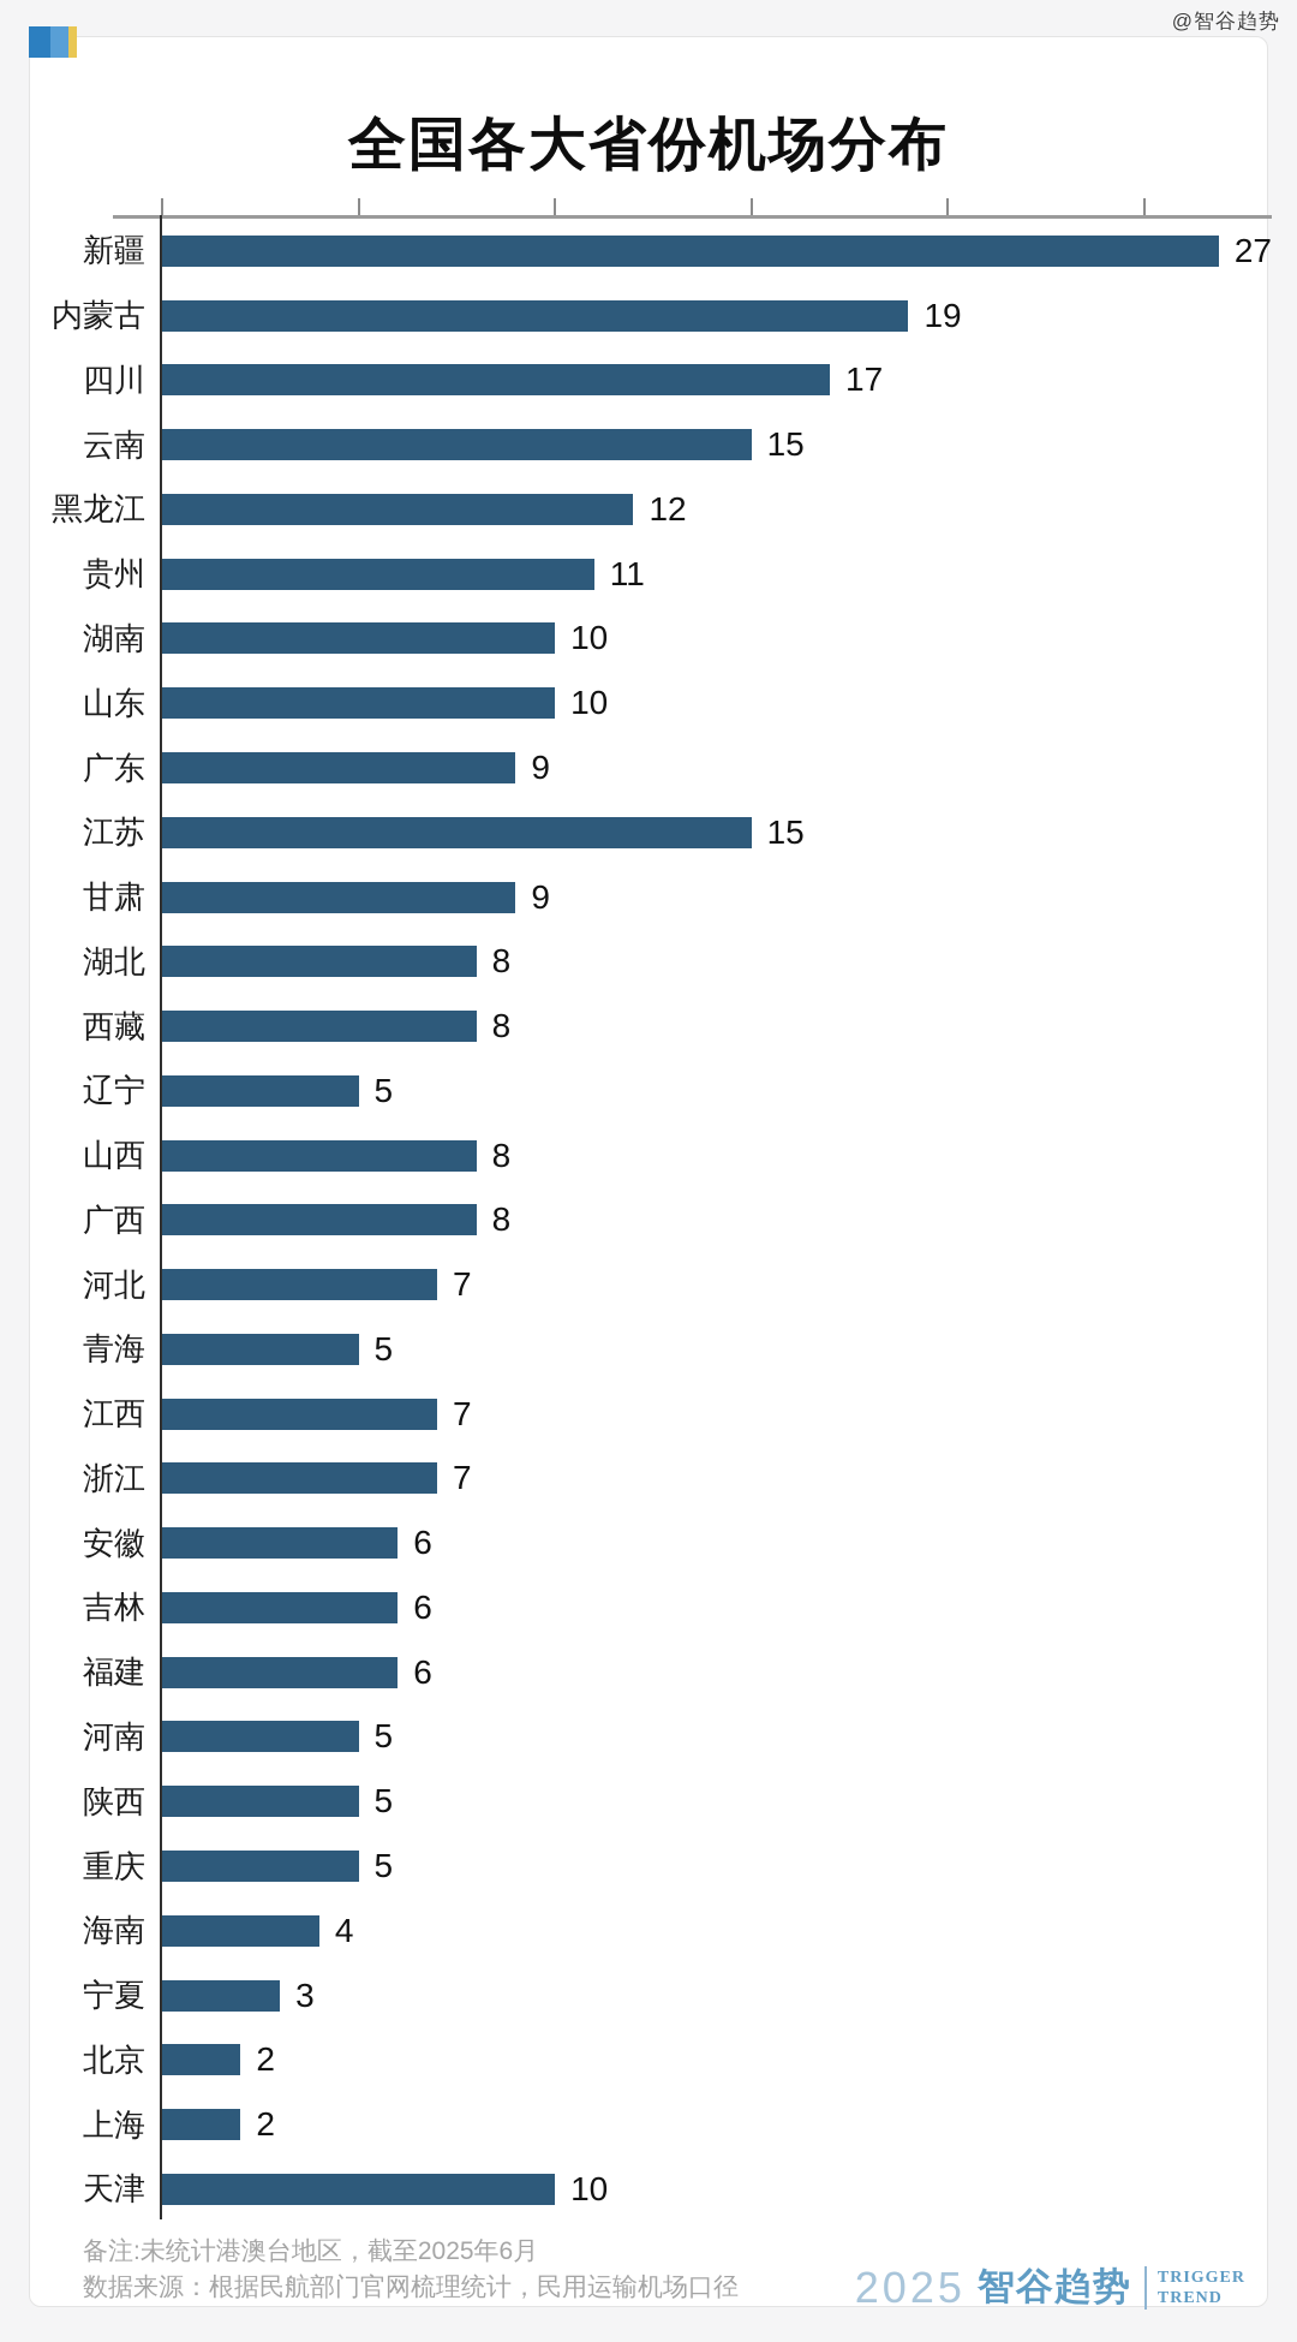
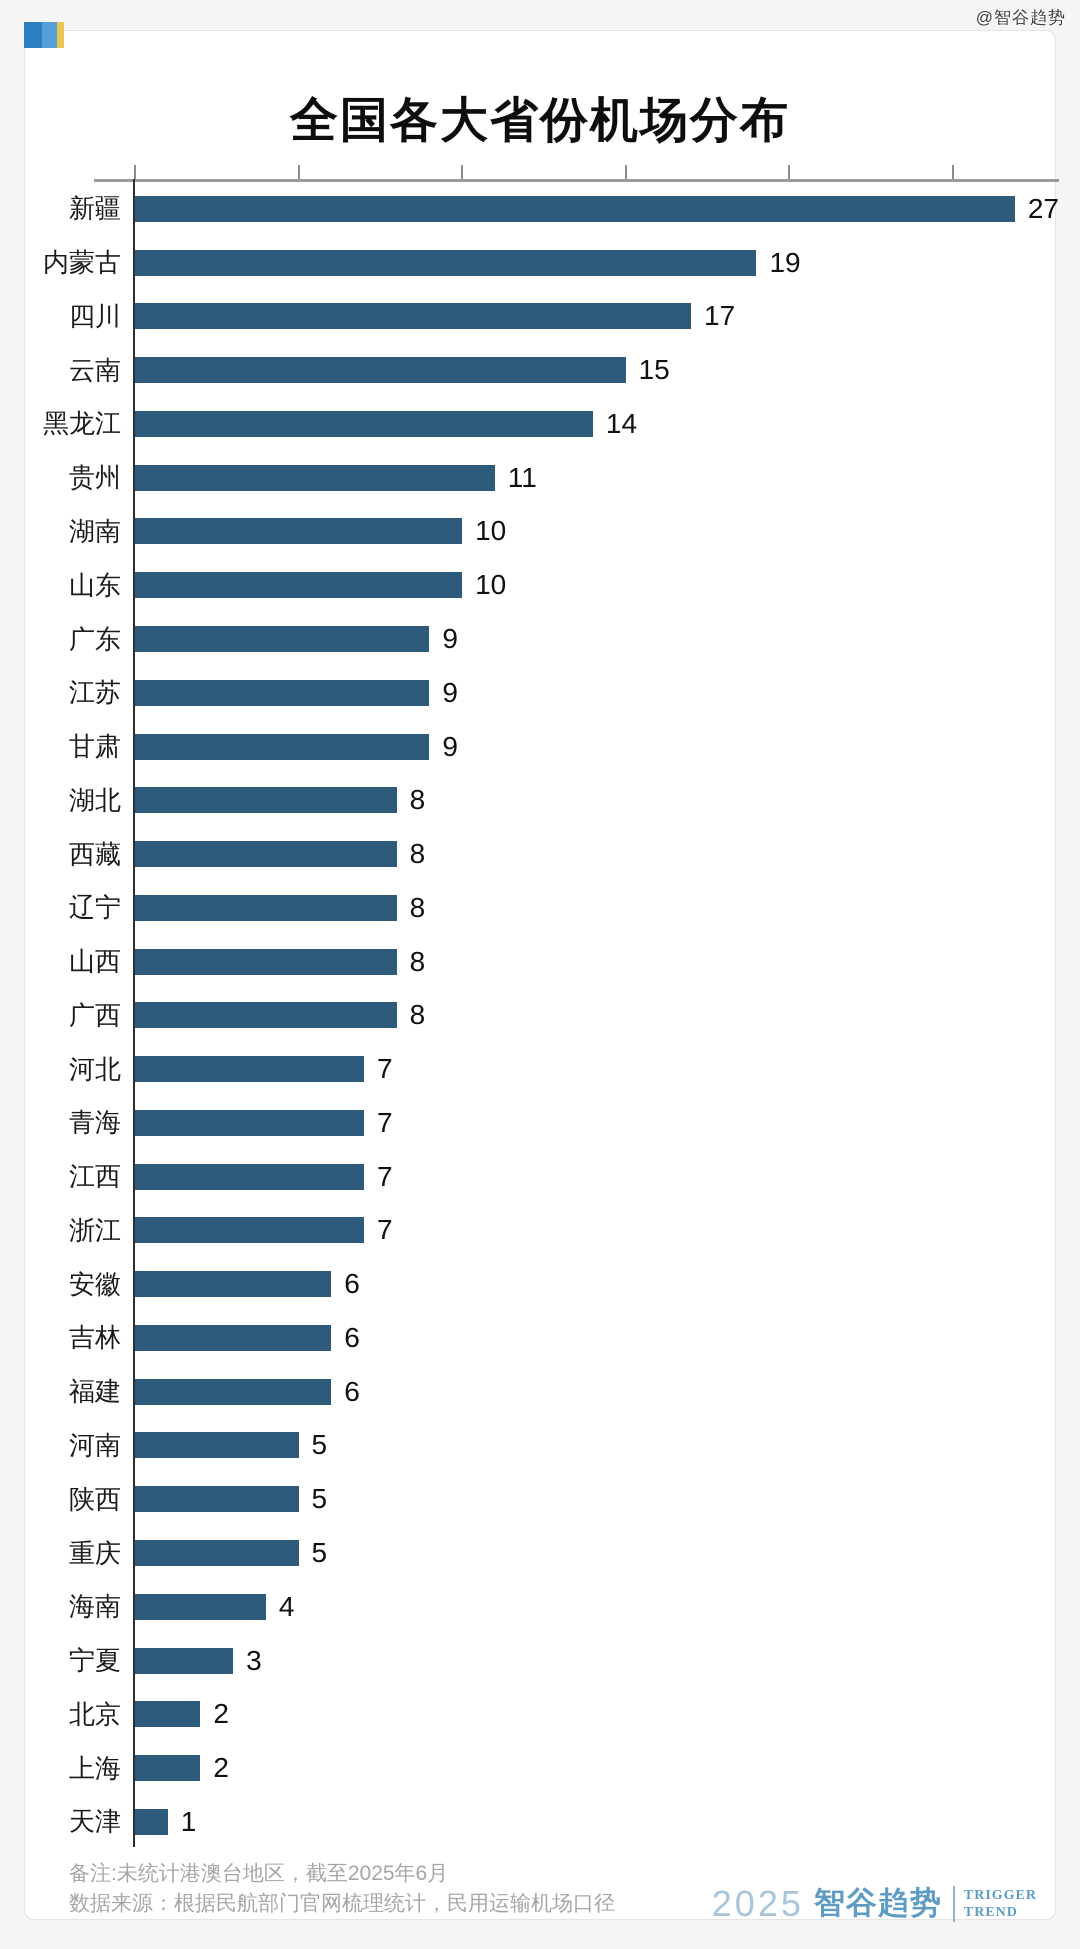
黑龙江: 12 -> 14
江苏: 15 -> 9
辽宁: 5 -> 8
青海: 5 -> 7
天津: 10 -> 1
